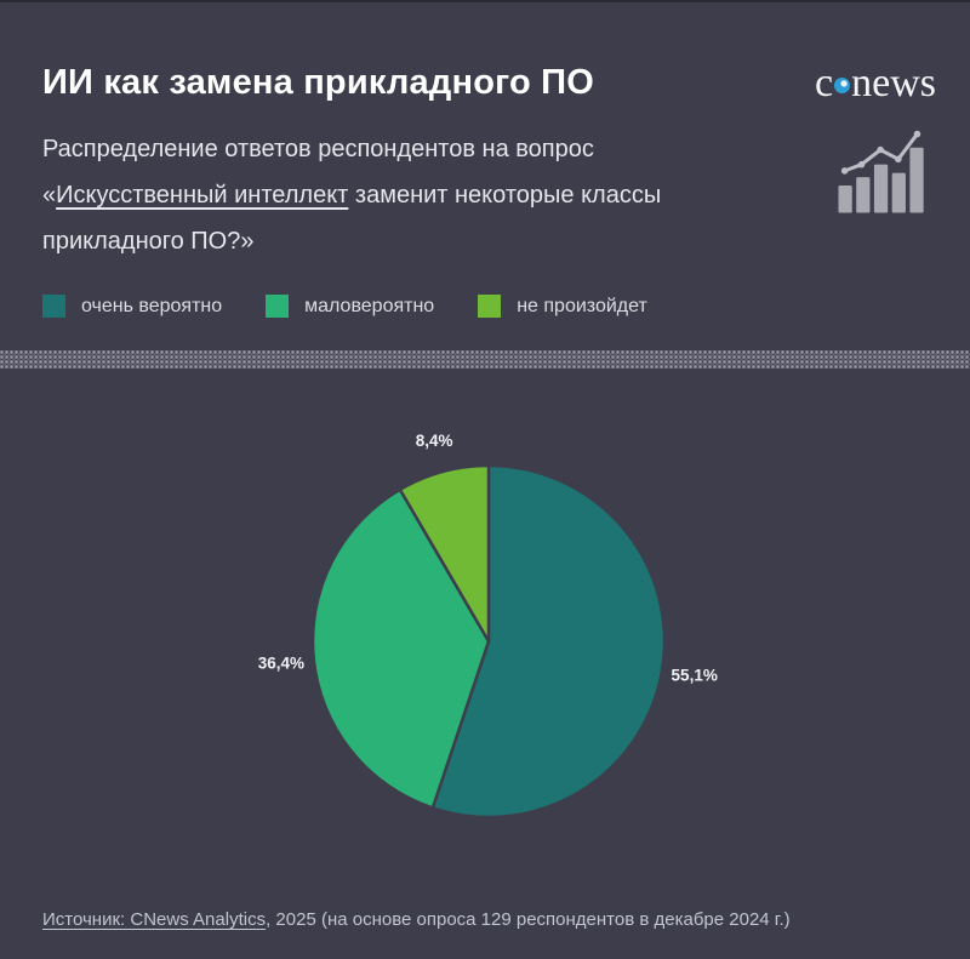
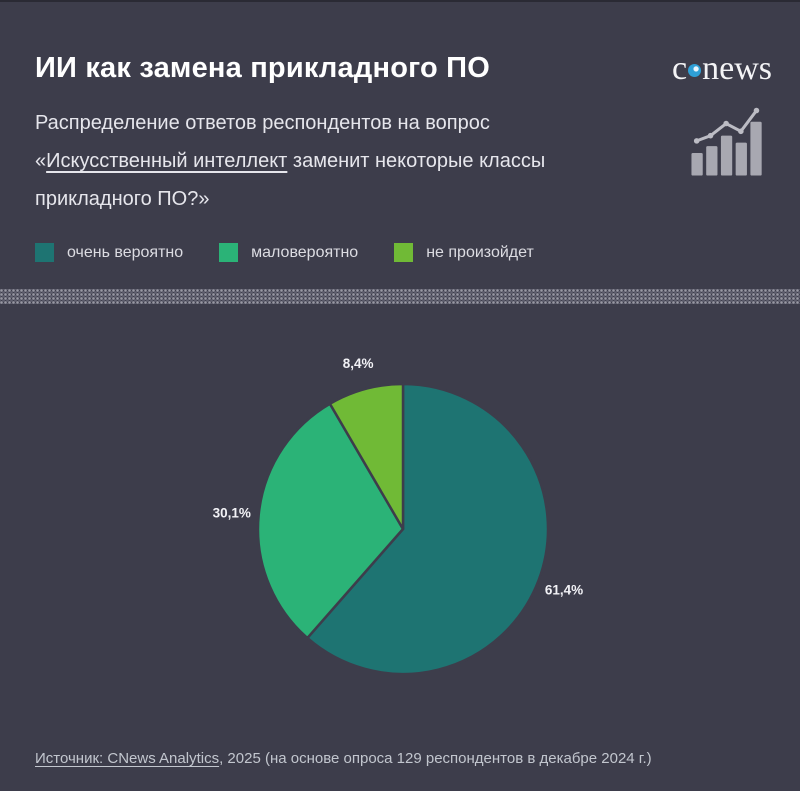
очень вероятно: 55,1% -> 61,4%
маловероятно: 36,4% -> 30,1%
